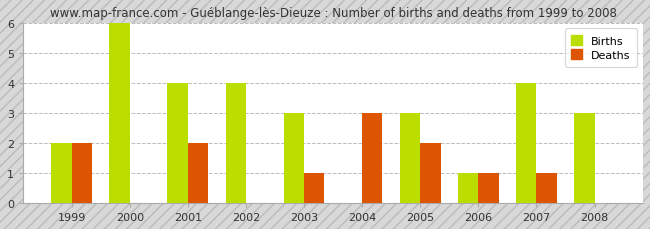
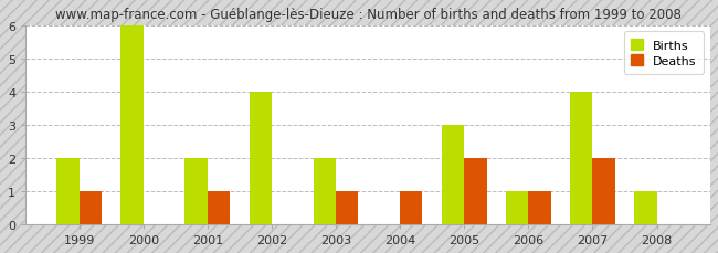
Deaths/1999: 2 -> 1
Births/2001: 4 -> 2
Deaths/2001: 2 -> 1
Births/2003: 3 -> 2
Deaths/2004: 3 -> 1
Deaths/2007: 1 -> 2
Births/2008: 3 -> 1
